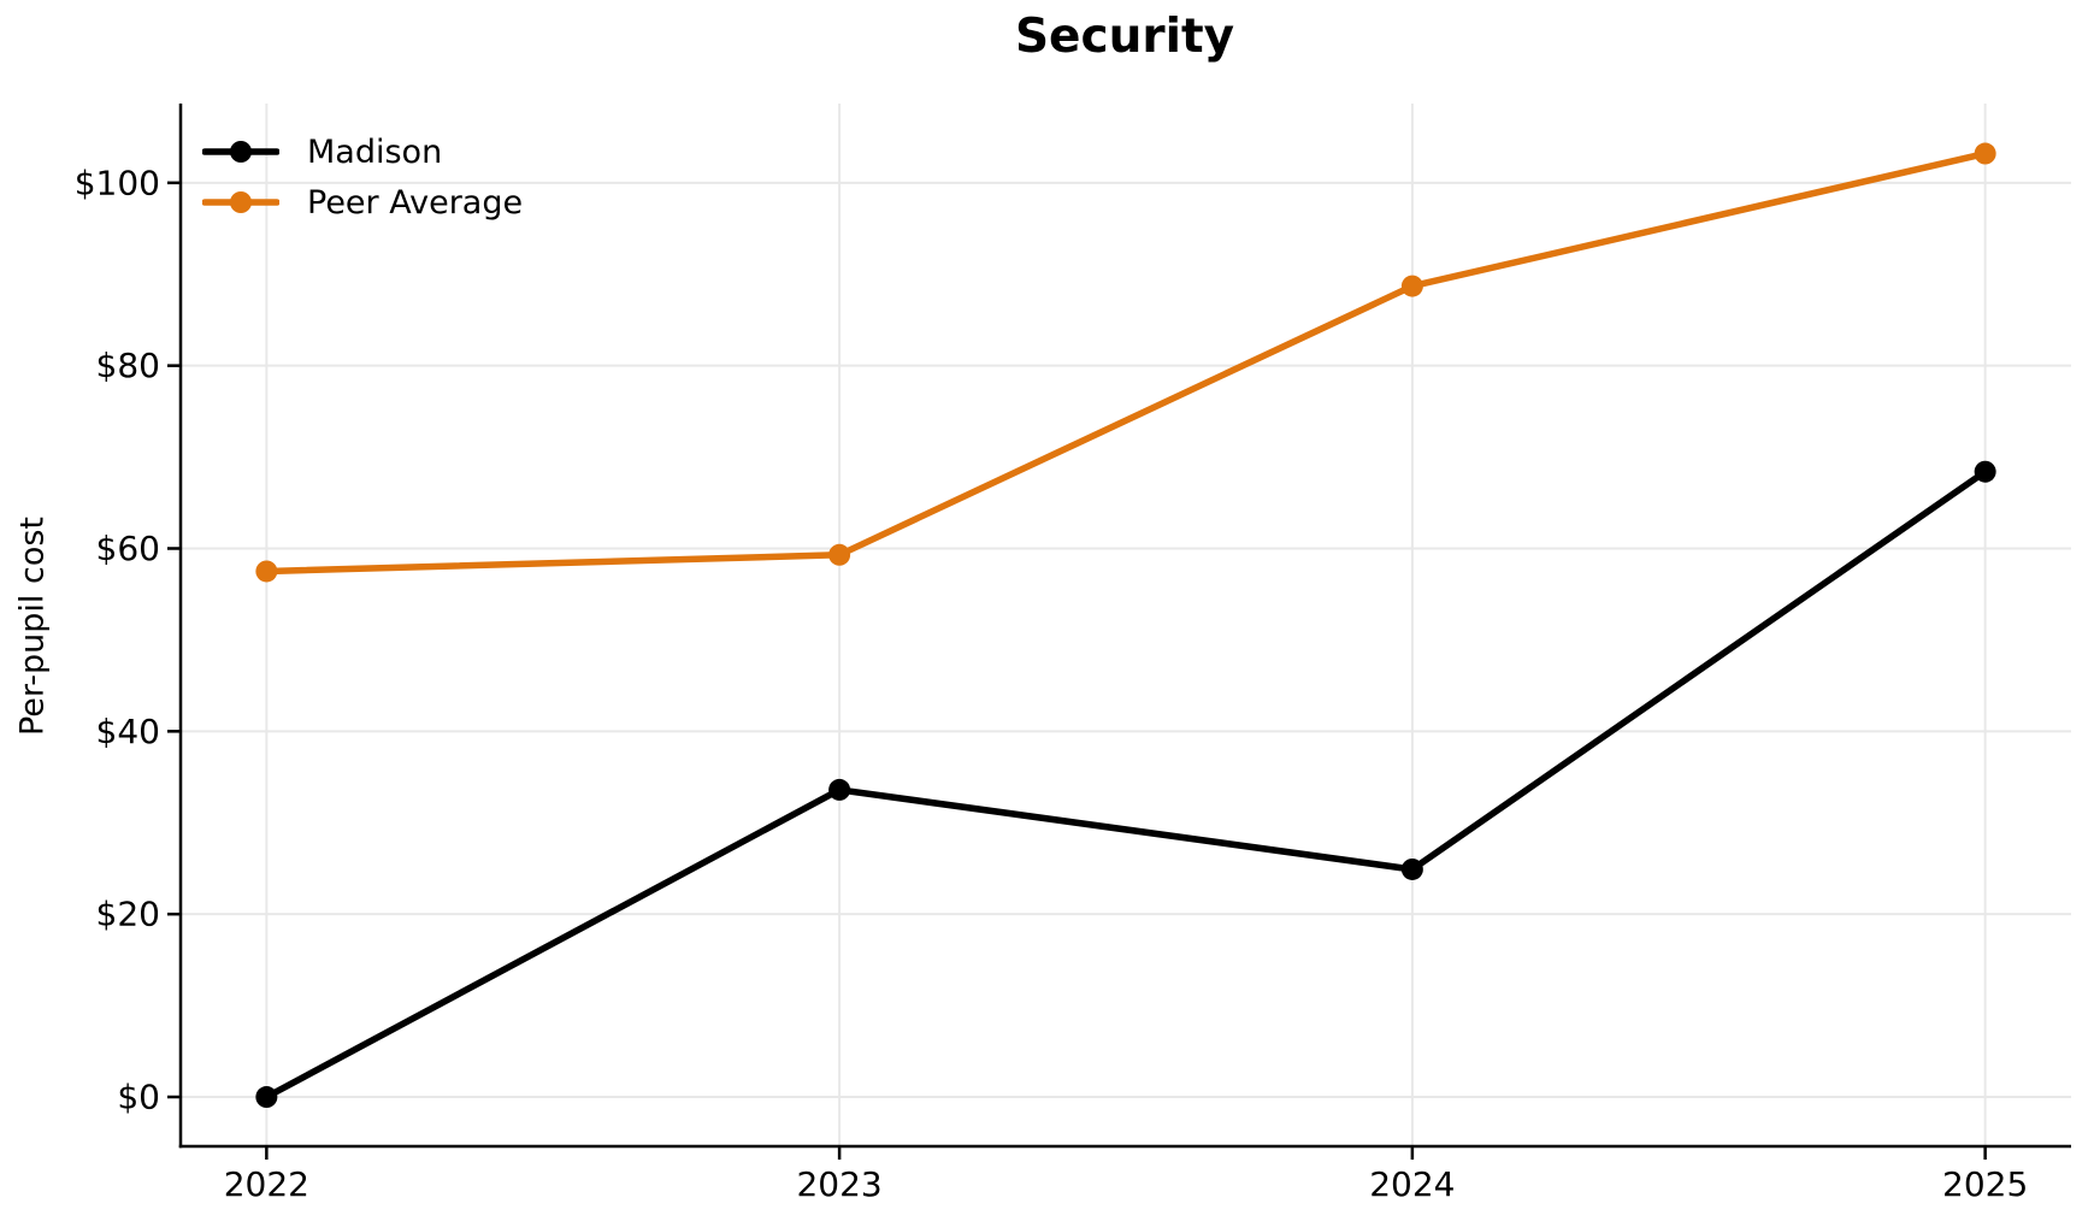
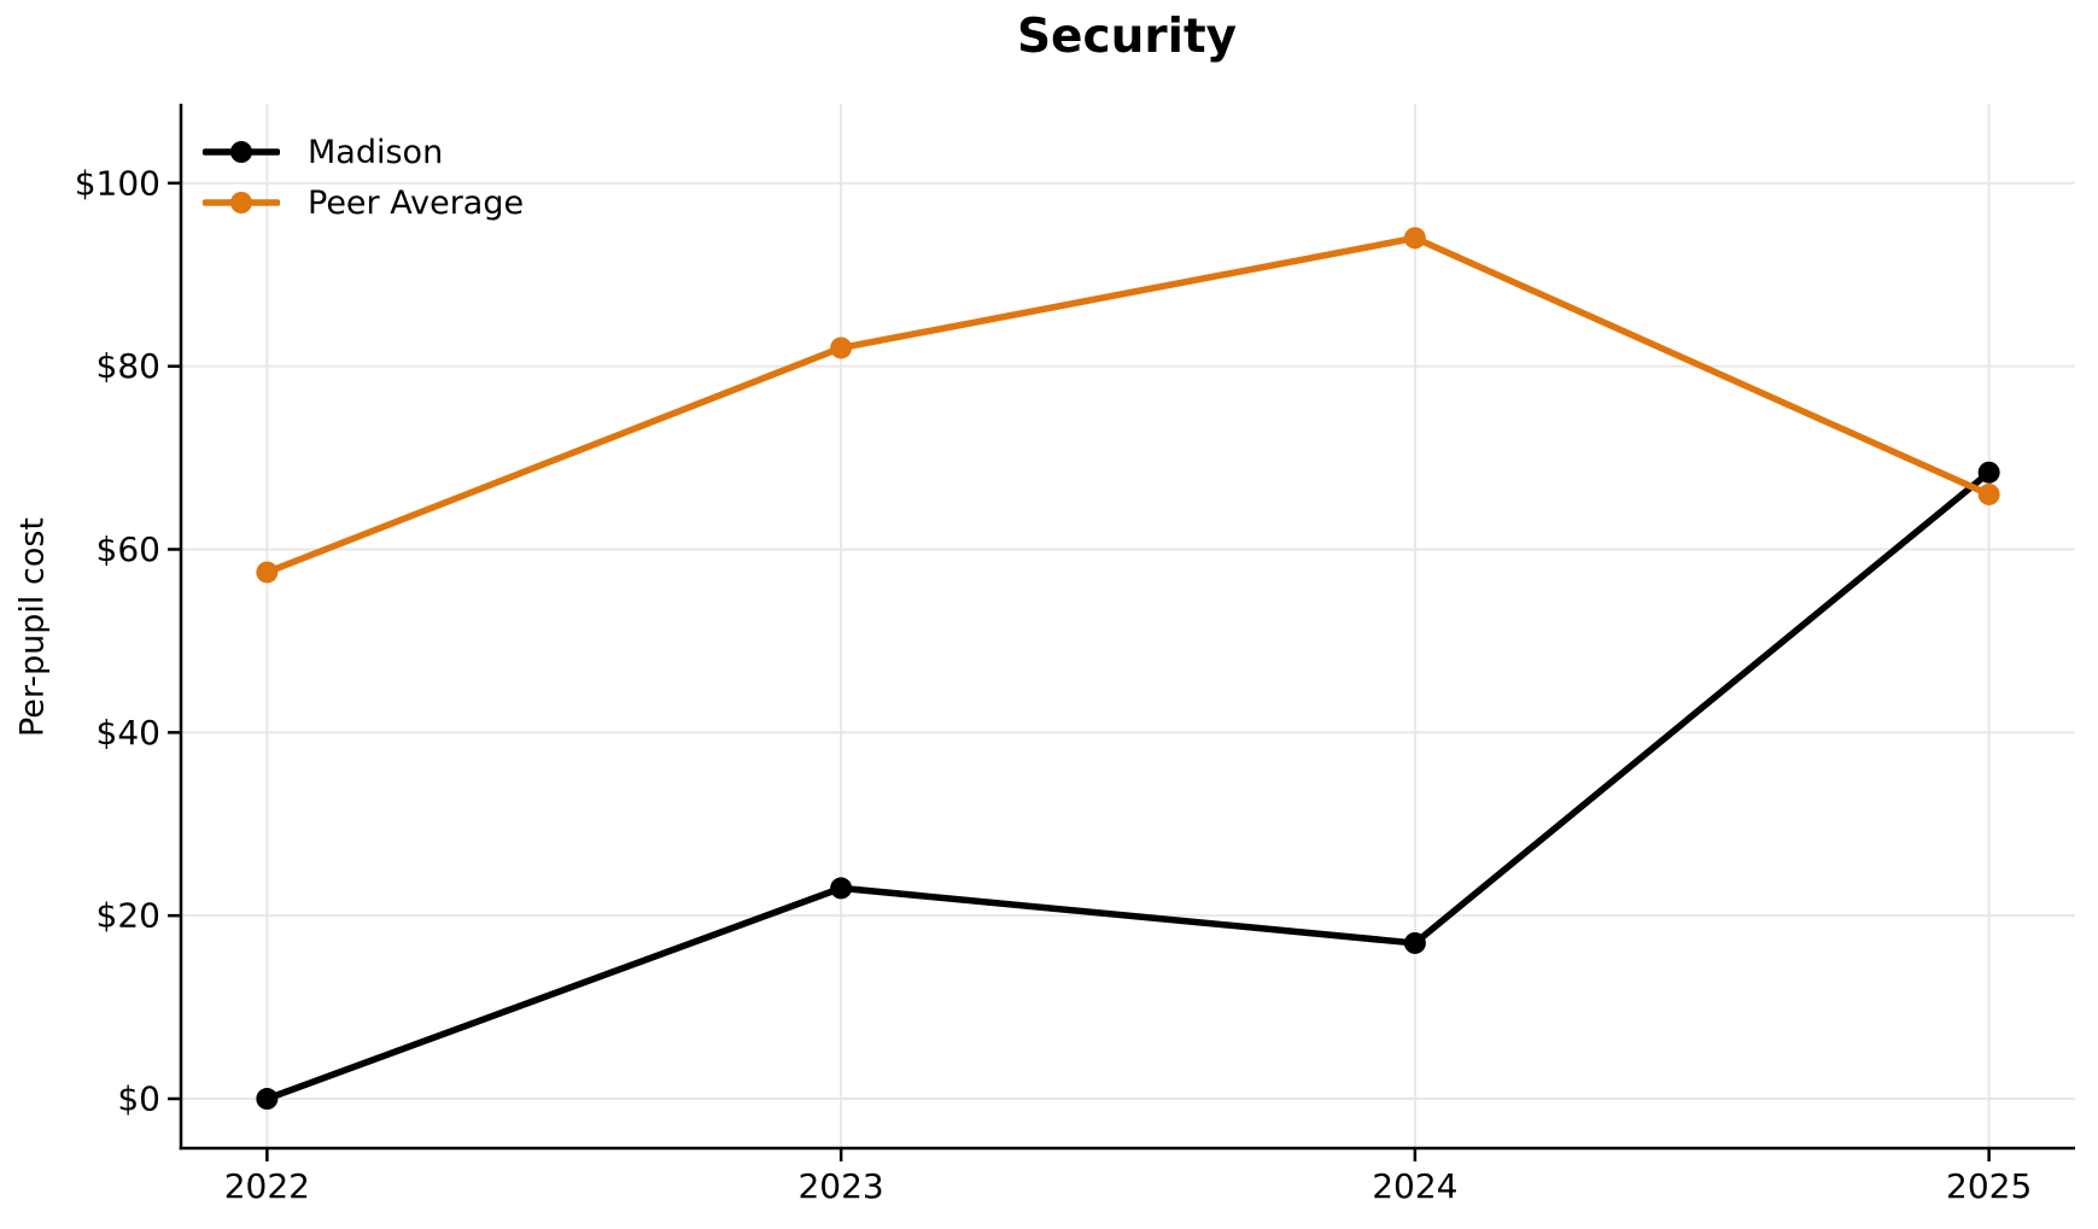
Madison/2023: $34 -> $23
Peer Average/2023: $59 -> $82
Madison/2024: $25 -> $17
Peer Average/2024: $89 -> $94
Peer Average/2025: $103 -> $66
